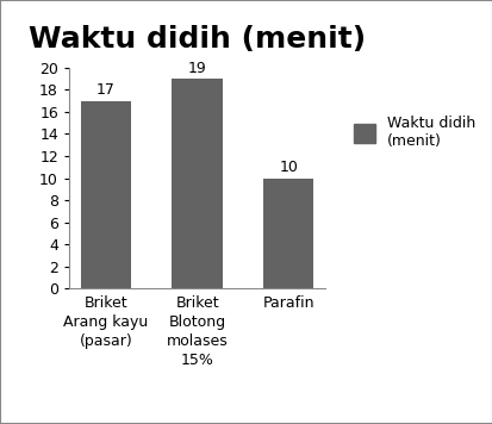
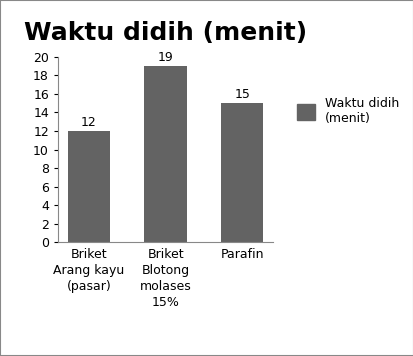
Briket Arang kayu (pasar): 17 -> 12
Parafin: 10 -> 15
